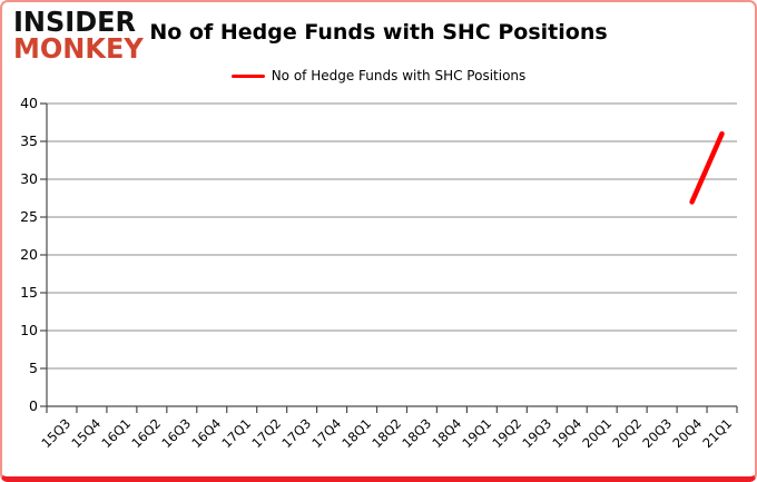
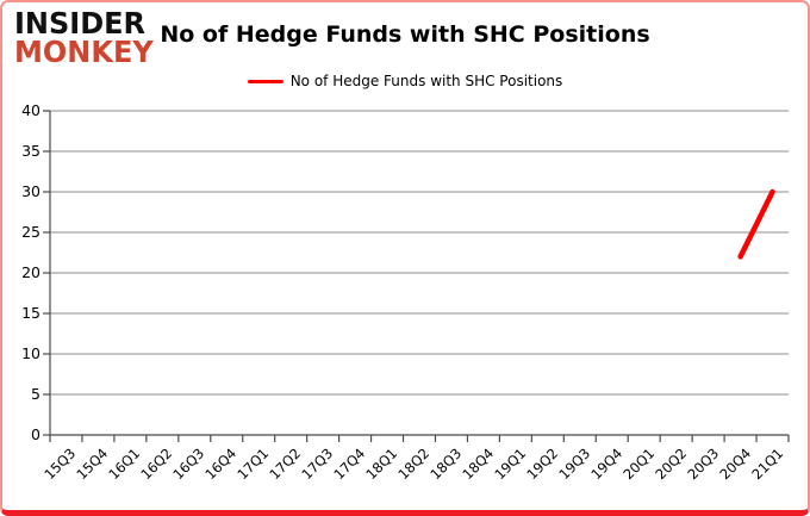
20Q4: 27 -> 22
21Q1: 36 -> 30
